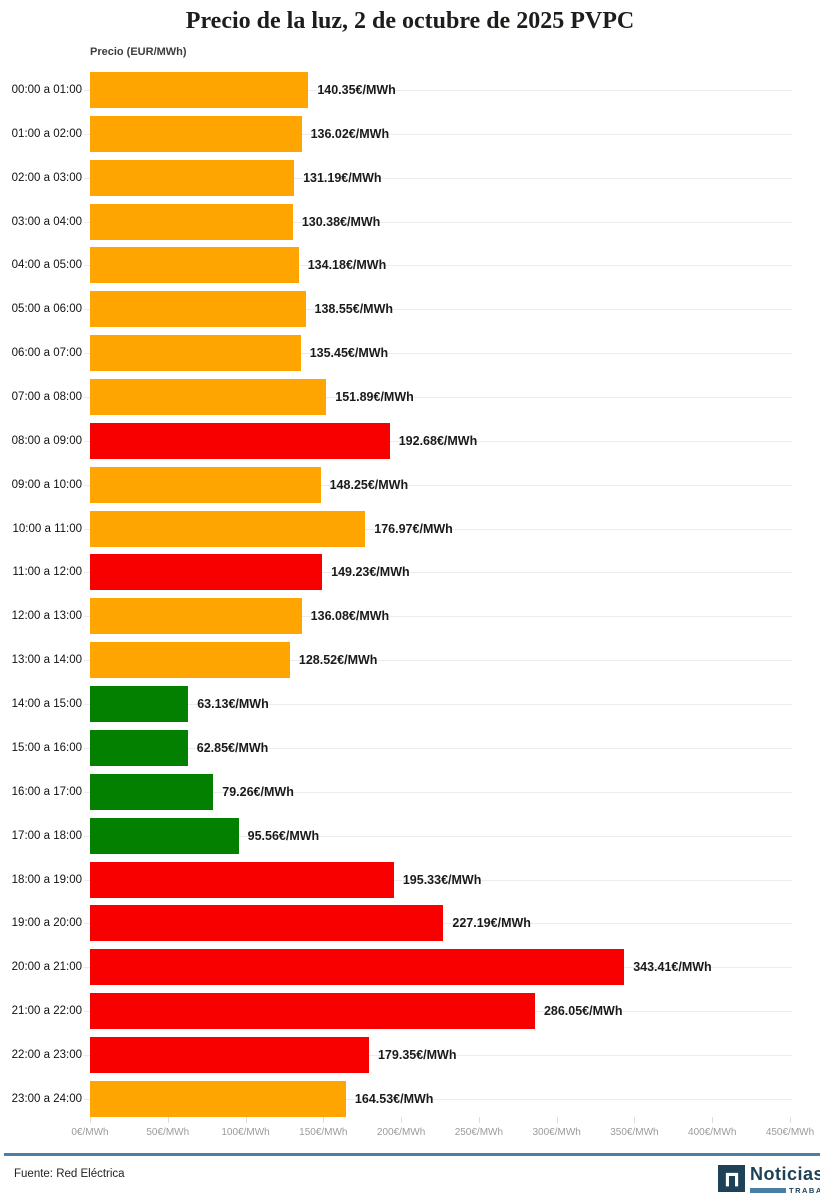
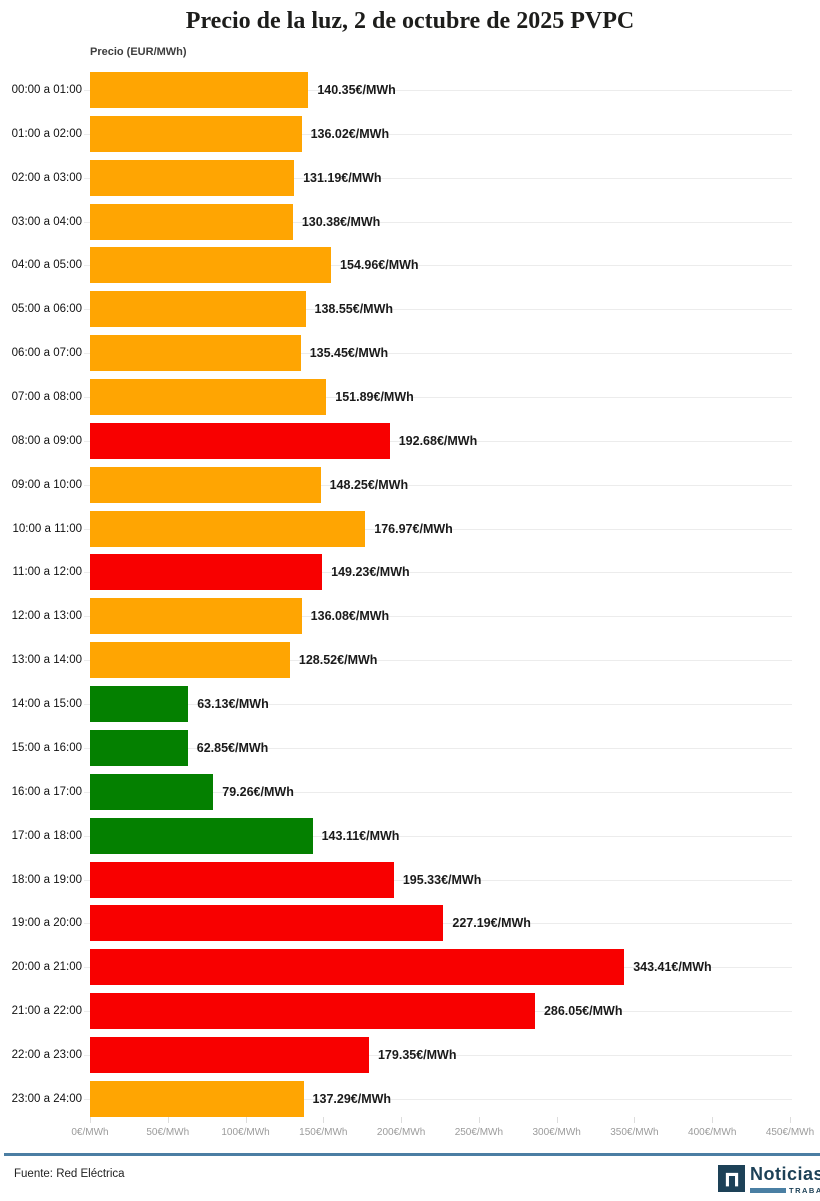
04:00 a 05:00: 134.18 -> 154.96
17:00 a 18:00: 95.56 -> 143.11
23:00 a 24:00: 164.53 -> 137.29
